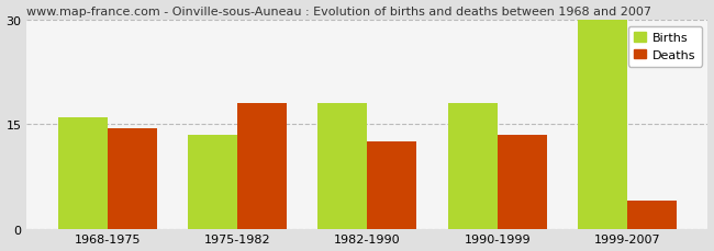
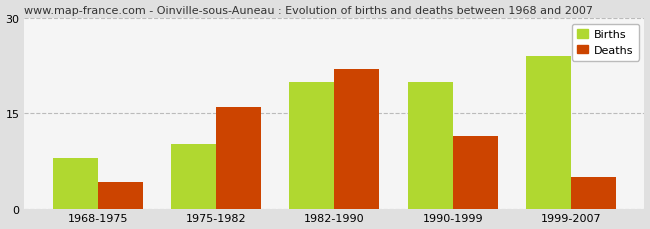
Births/1968-1975: 16.0 -> 8.0
Deaths/1968-1975: 14.5 -> 4.2
Births/1975-1982: 13.5 -> 10.2
Deaths/1975-1982: 18.0 -> 16.0
Births/1982-1990: 18.0 -> 20.0
Deaths/1982-1990: 12.5 -> 22.0
Births/1990-1999: 18.0 -> 20.0
Deaths/1990-1999: 13.5 -> 11.4
Births/1999-2007: 30.0 -> 24.0
Deaths/1999-2007: 4.0 -> 5.0
